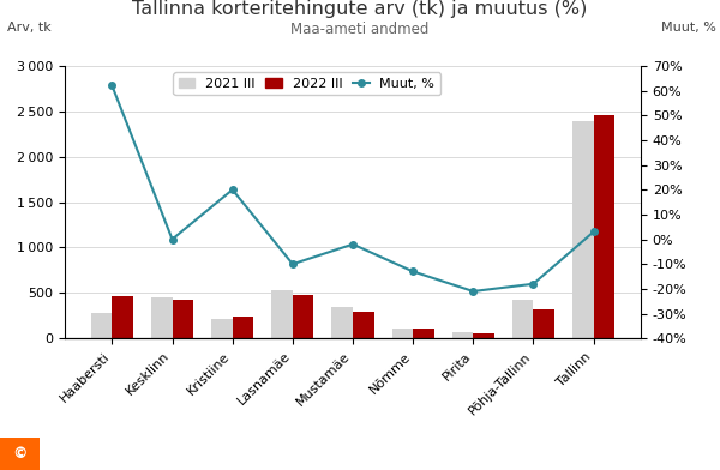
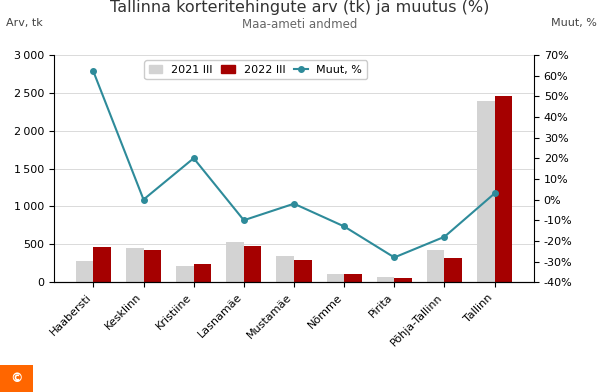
Muut, %/Pirita: -21% -> -28%
